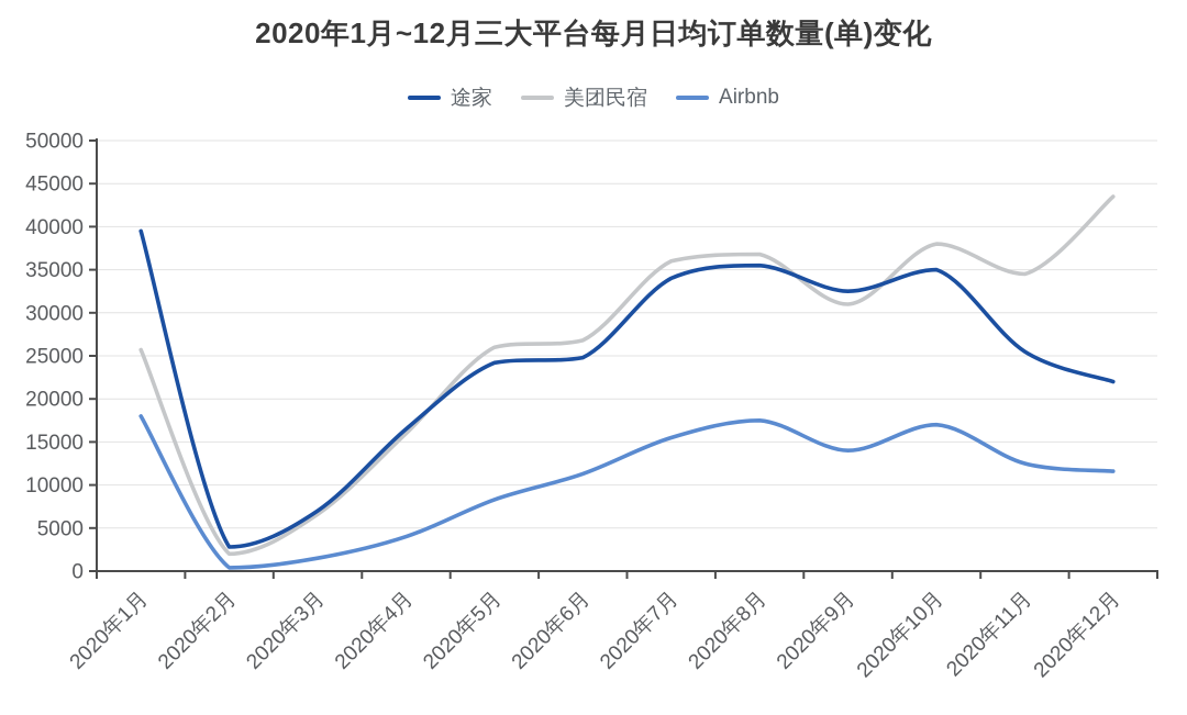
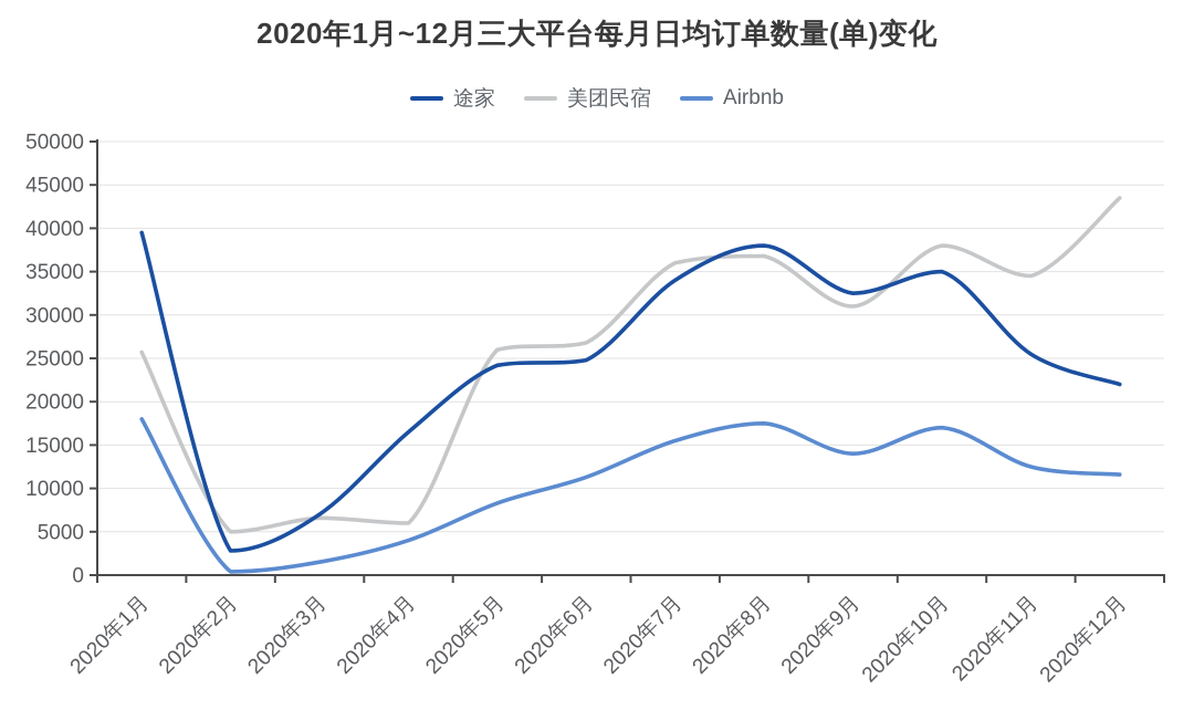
美团民宿/2020年2月: 2000 -> 5000
美团民宿/2020年4月: 16000 -> 6000
途家/2020年8月: 36000 -> 38000
